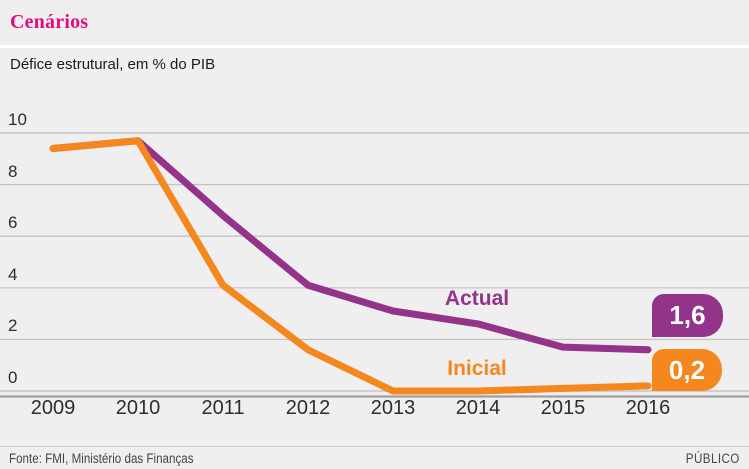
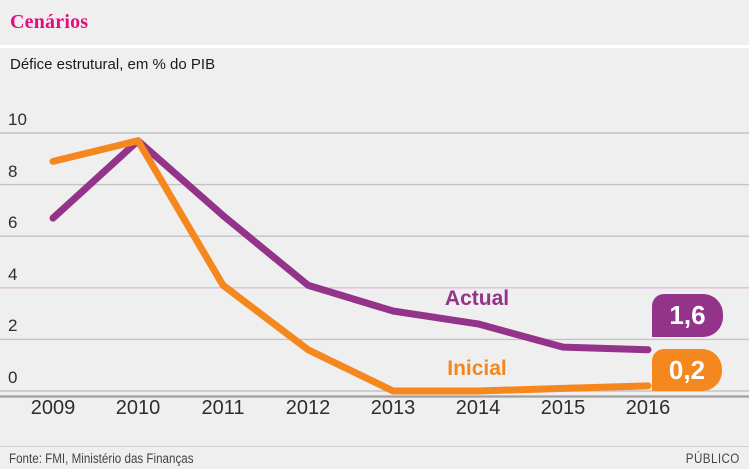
Actual/2009: 9.4 -> 6.7
Inicial/2009: 9.4 -> 8.9
